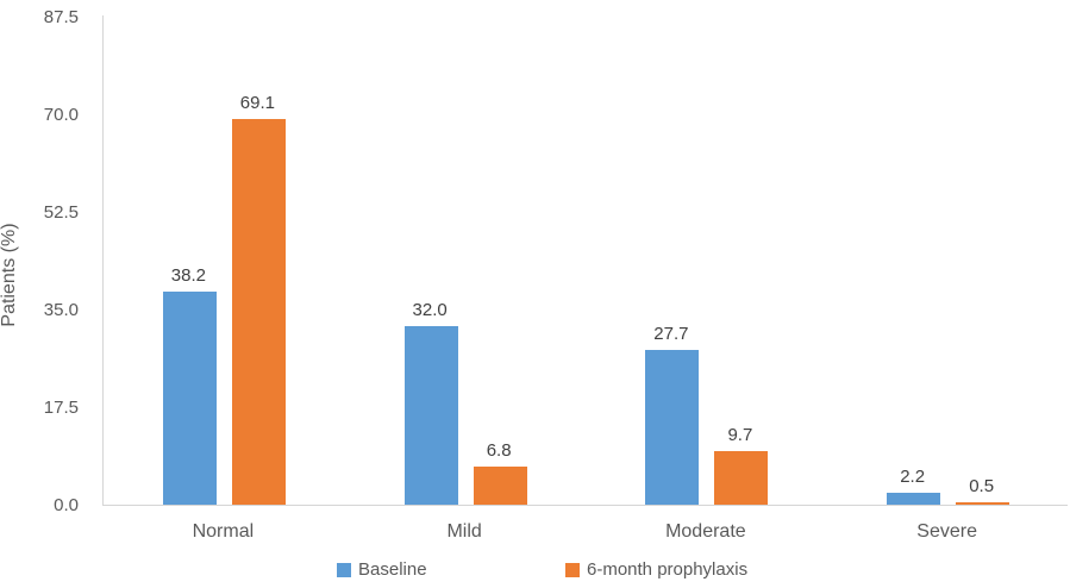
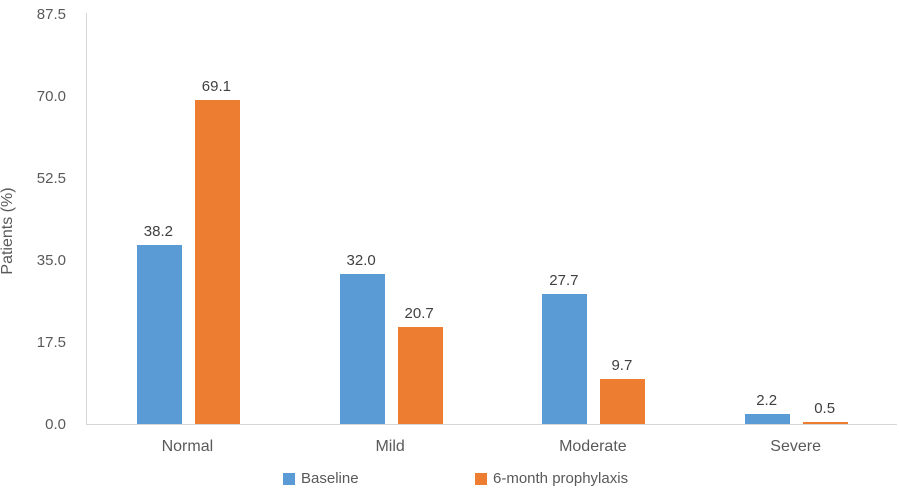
6-month prophylaxis/Mild: 6.8 -> 20.7
